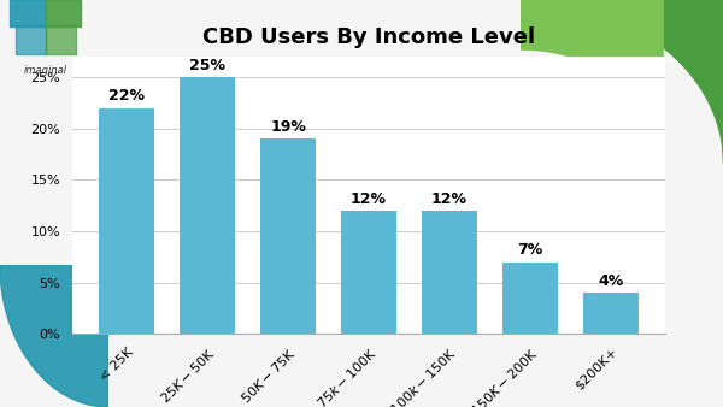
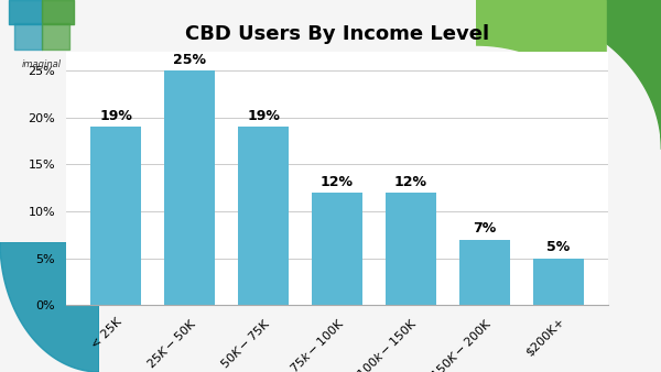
CBD Users By Income Level/< 25K: 22% -> 19%
CBD Users By Income Level/$200K+: 4% -> 5%
